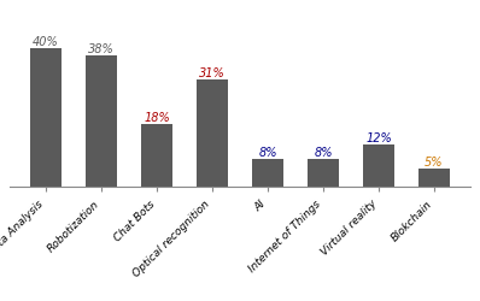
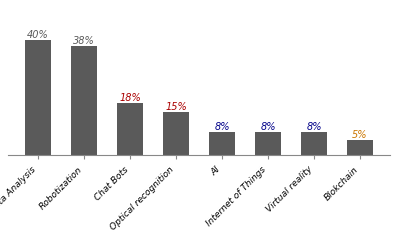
Optical recognition: 31% -> 15%
Virtual reality: 12% -> 8%
